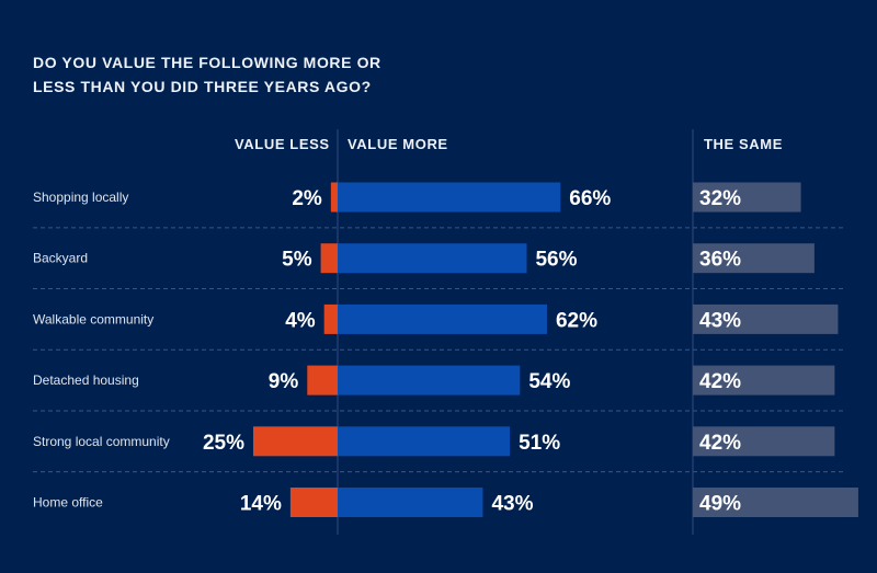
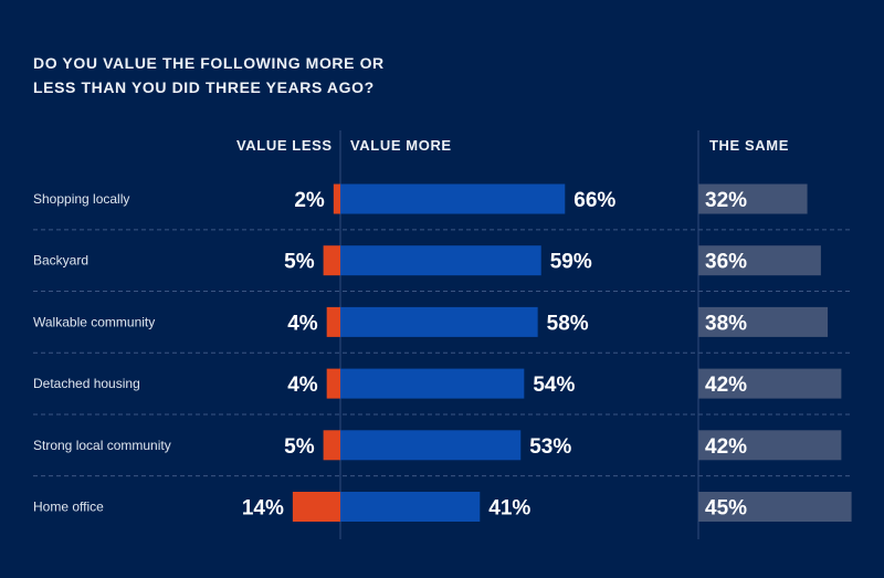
VALUE MORE/Backyard: 56% -> 59%
VALUE MORE/Walkable community: 62% -> 58%
THE SAME/Walkable community: 43% -> 38%
VALUE LESS/Detached housing: 9% -> 4%
VALUE LESS/Strong local community: 25% -> 5%
VALUE MORE/Strong local community: 51% -> 53%
VALUE MORE/Home office: 43% -> 41%
THE SAME/Home office: 49% -> 45%
